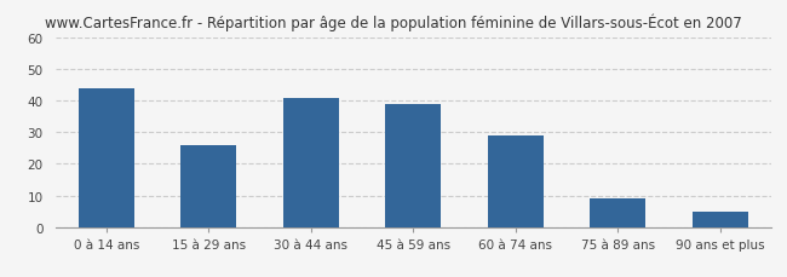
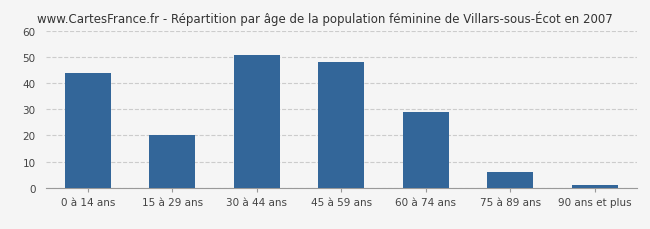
15 à 29 ans: 26 -> 20
30 à 44 ans: 41 -> 51
45 à 59 ans: 39 -> 48
75 à 89 ans: 9 -> 6
90 ans et plus: 5 -> 1
